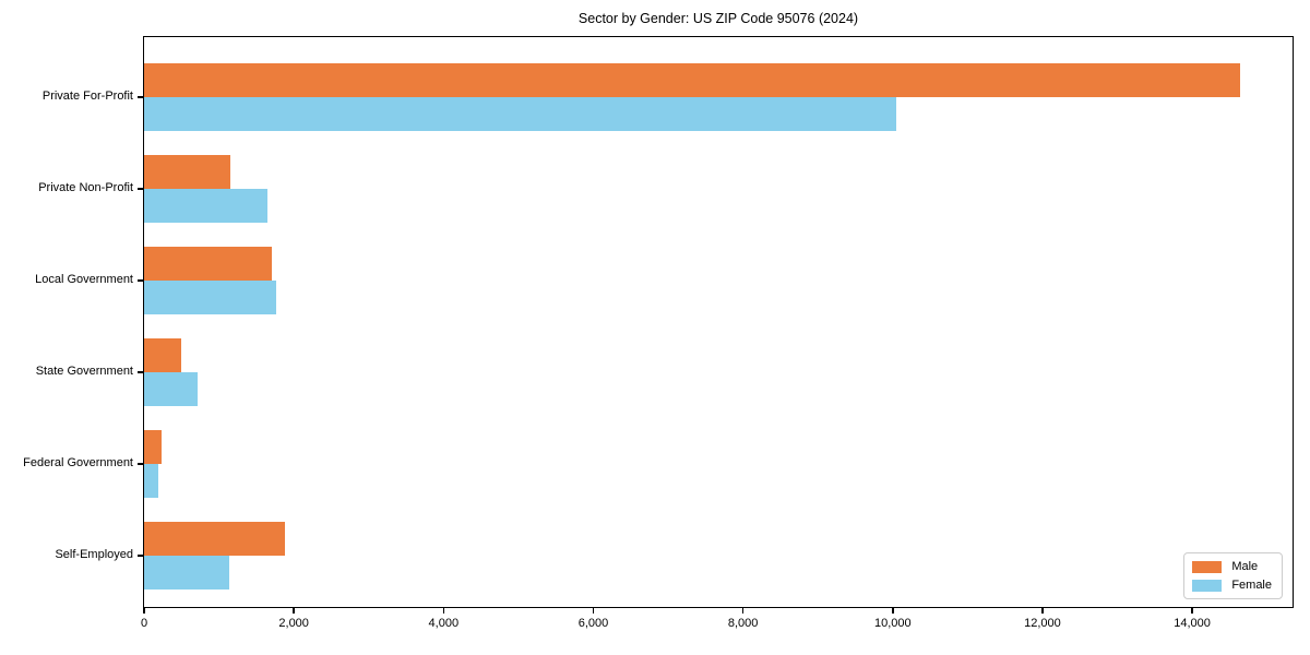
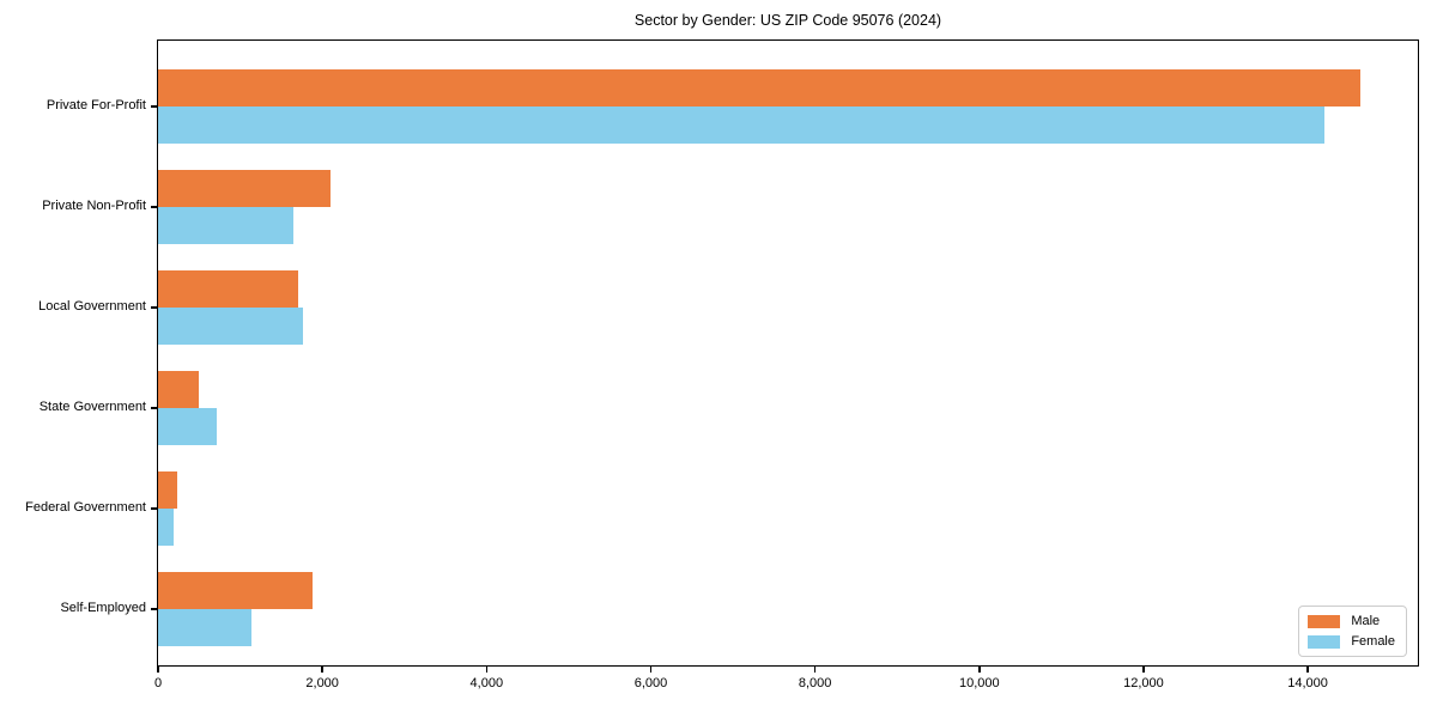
Female/Private For-Profit: 10000 -> 14200
Male/Private Non-Profit: 1200 -> 2100
